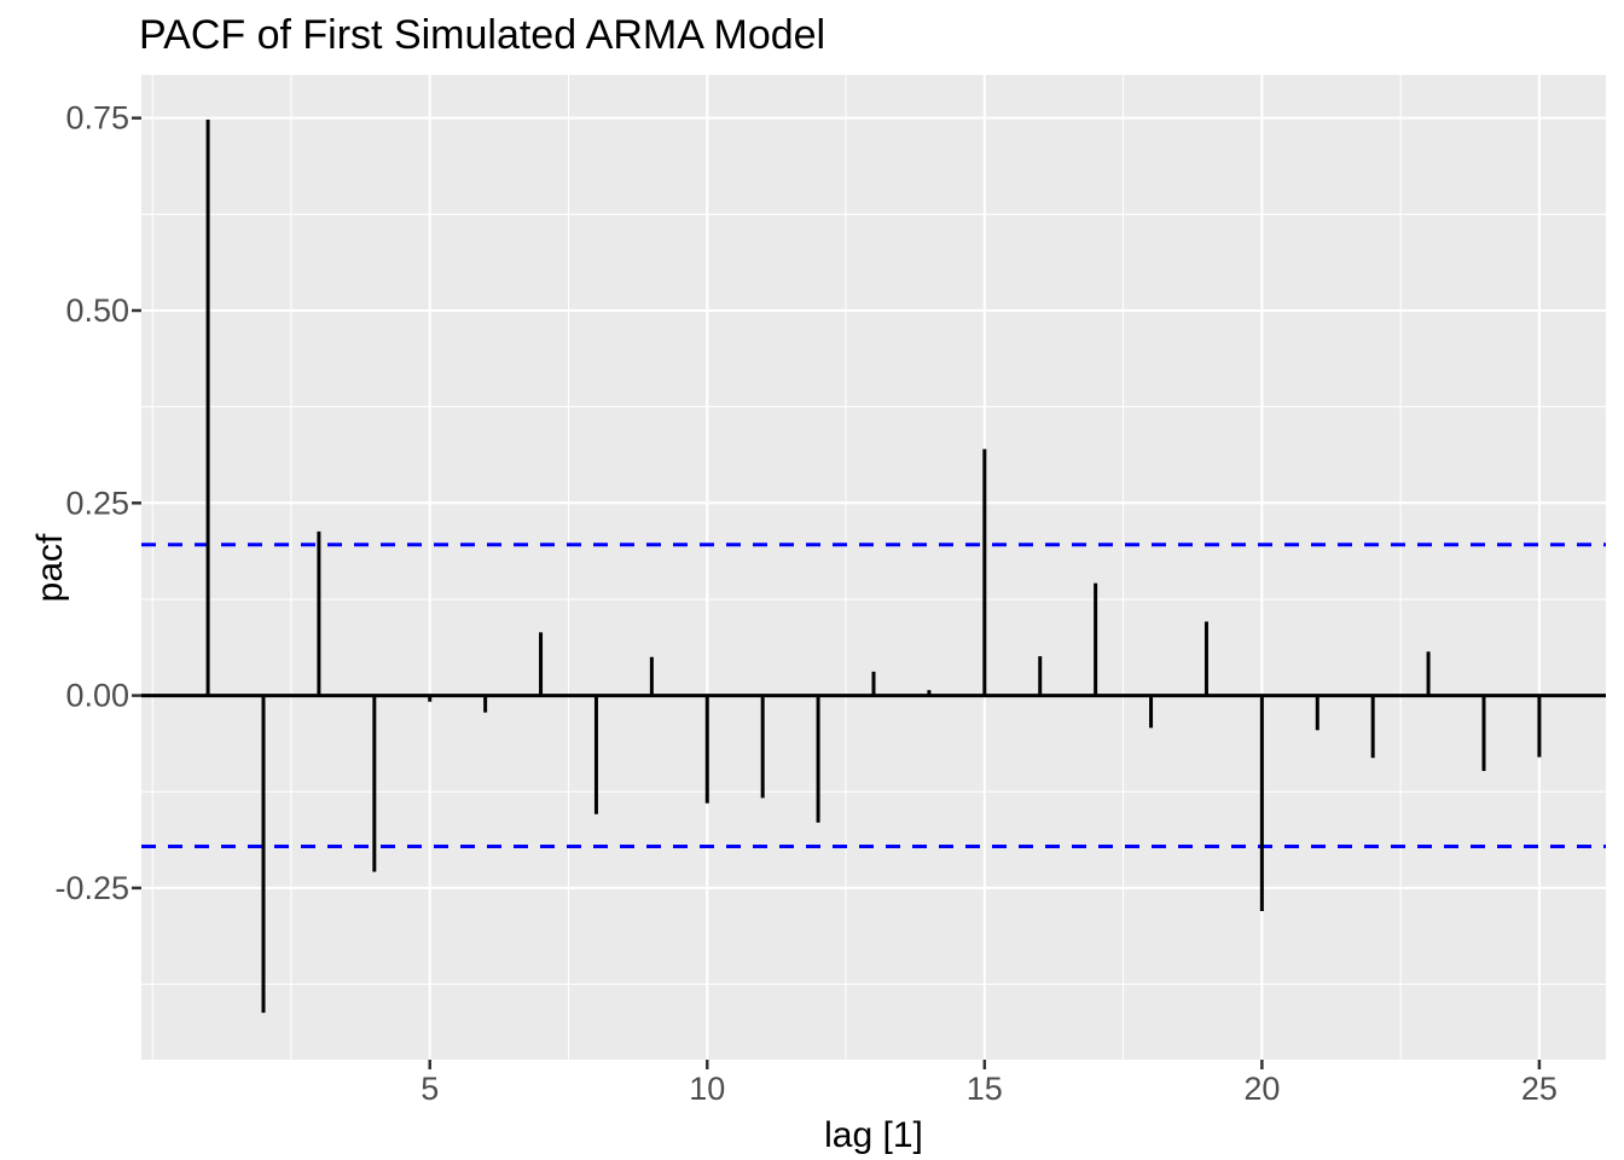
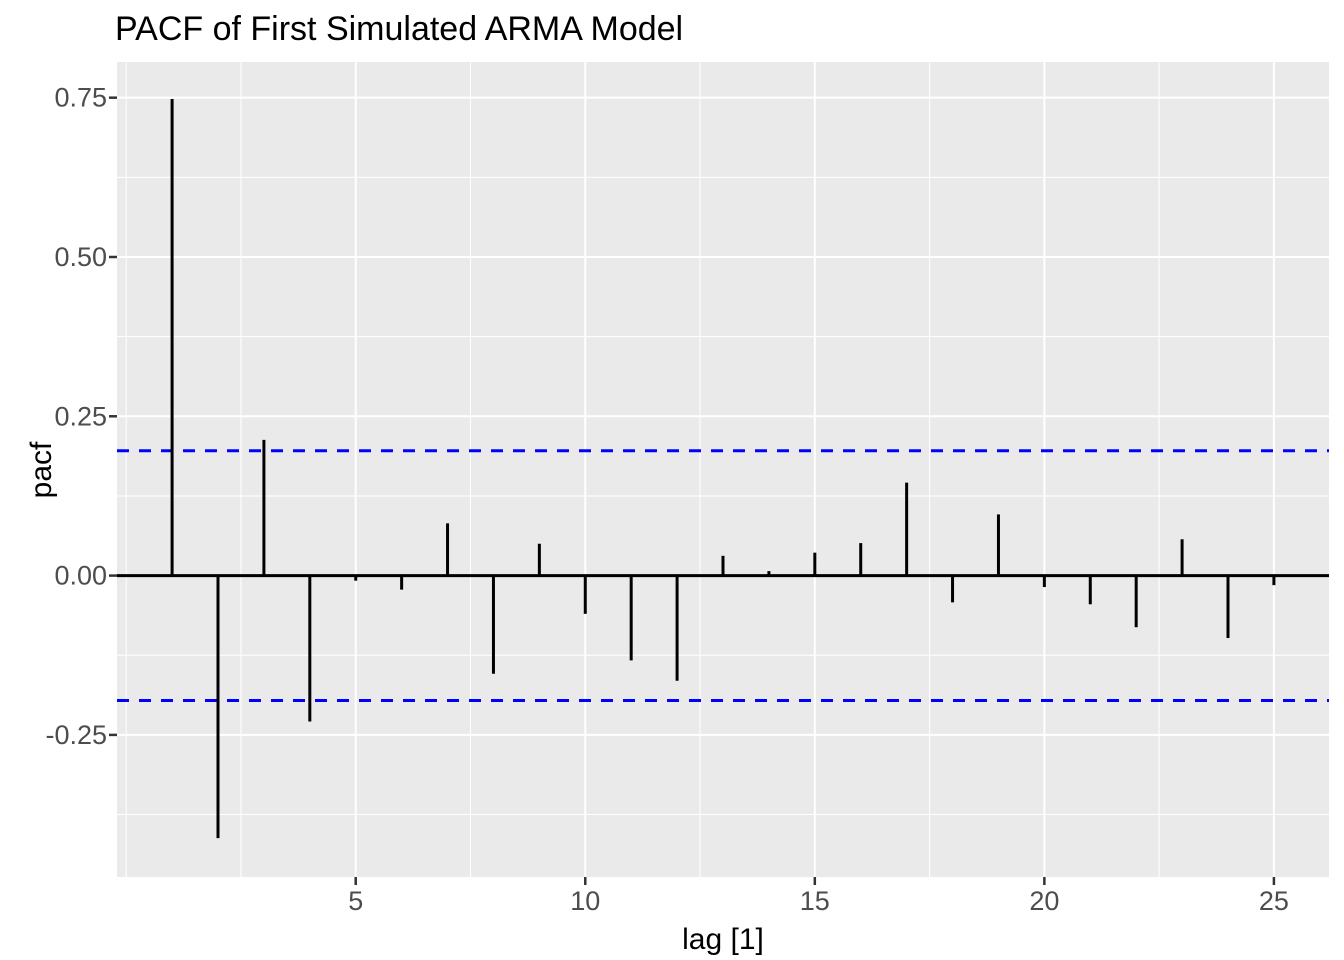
10: -0.14 -> -0.06
15: 0.32 -> 0.04
20: -0.28 -> -0.02
25: -0.08 -> -0.01
